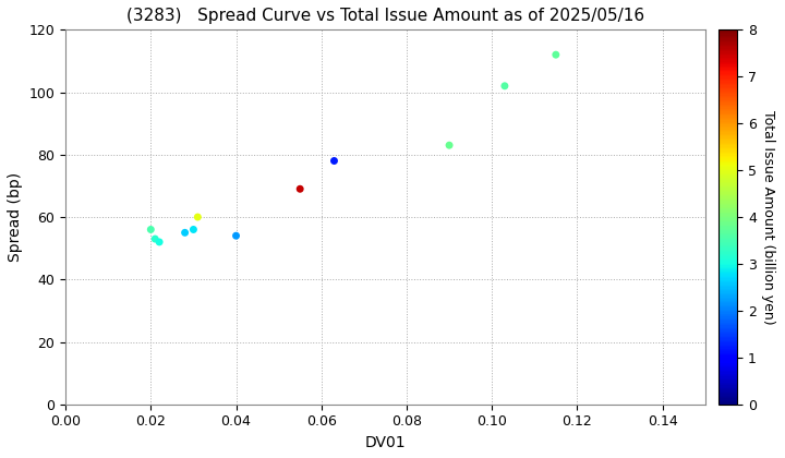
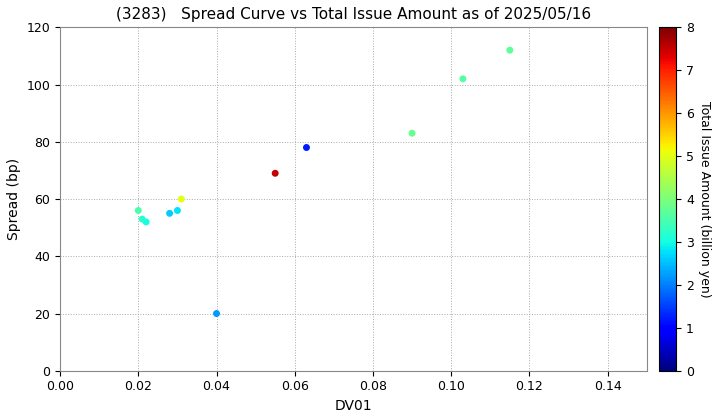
0.04: 54 -> 20
